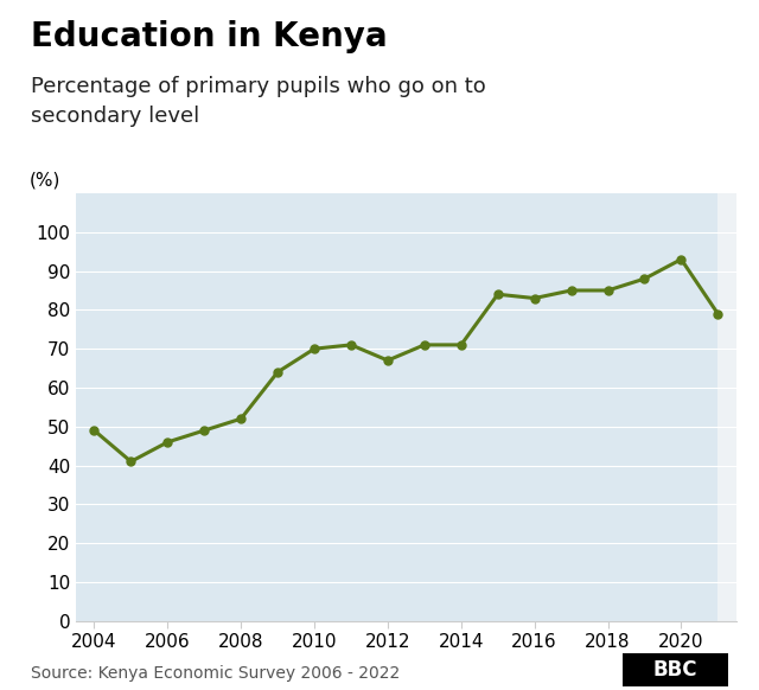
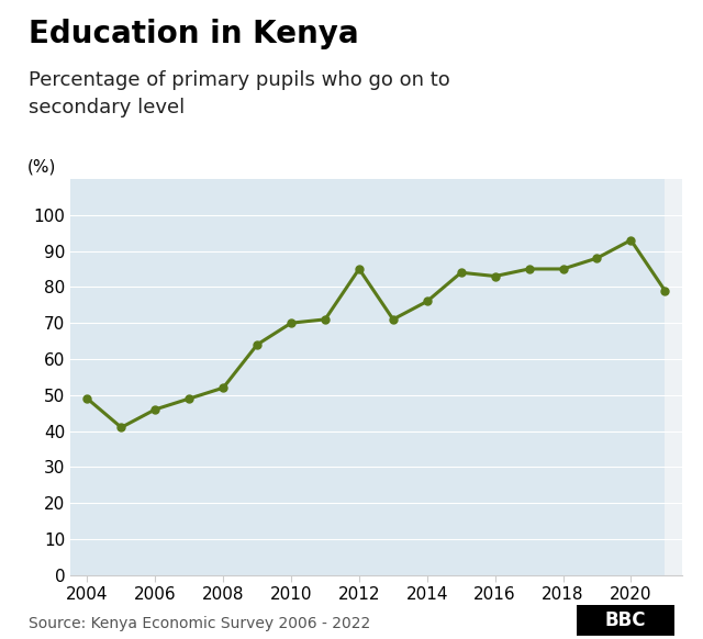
2012: 67 -> 85
2014: 71 -> 76
